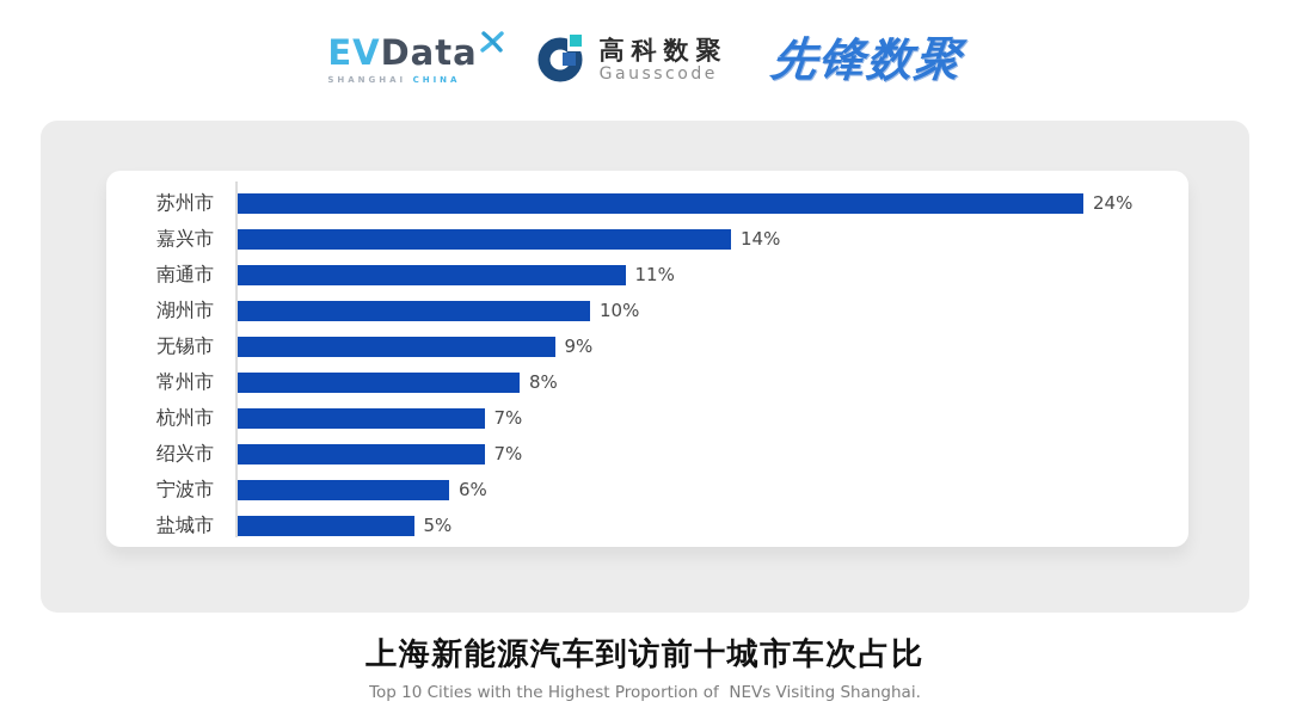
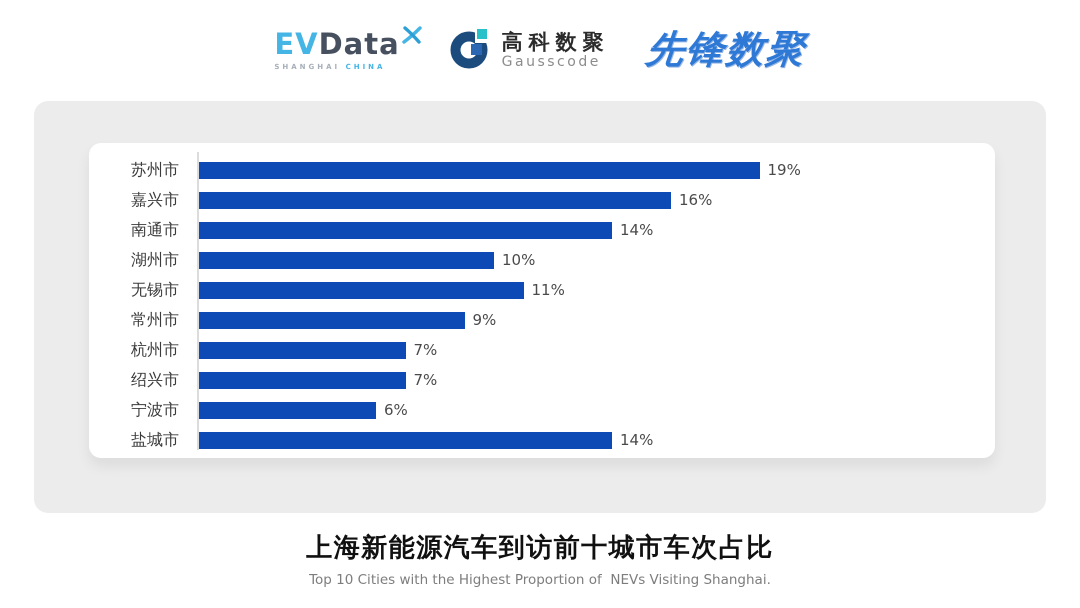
苏州市: 24% -> 19%
嘉兴市: 14% -> 16%
南通市: 11% -> 14%
无锡市: 9% -> 11%
常州市: 8% -> 9%
盐城市: 5% -> 14%
